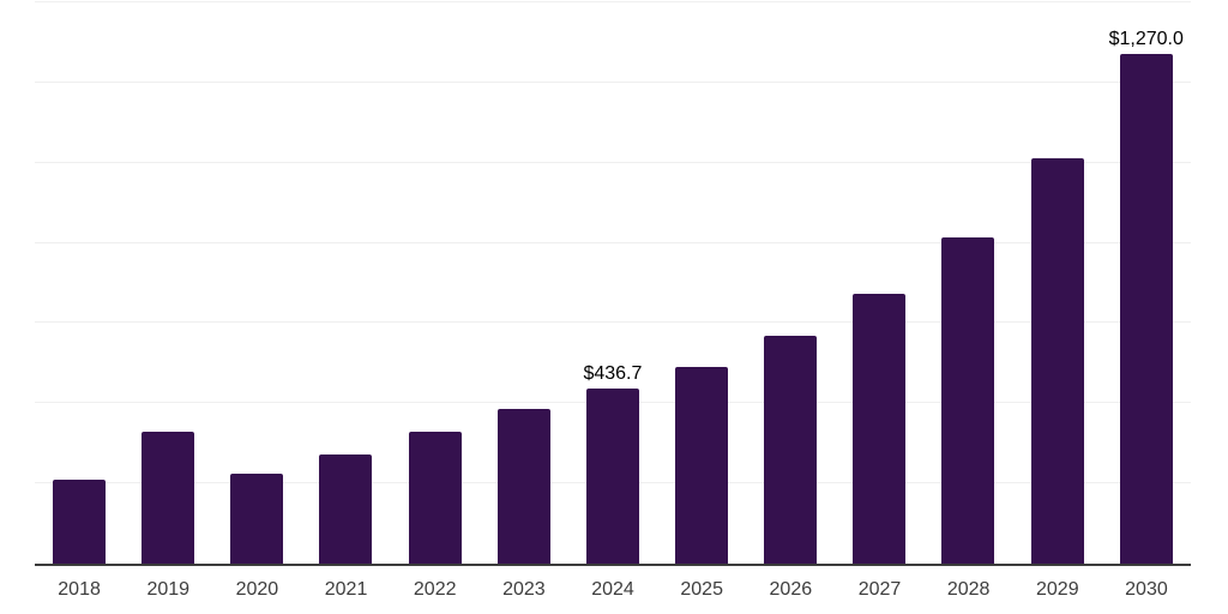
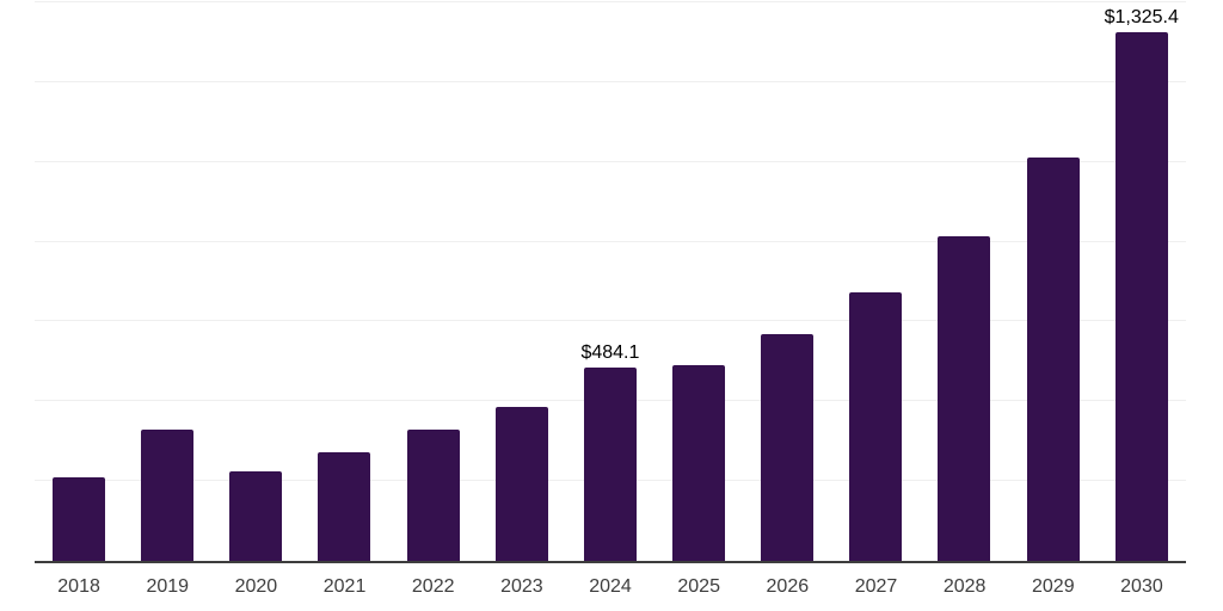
2024: $436.7 -> $484.1
2030: $1,270.0 -> $1,325.4
